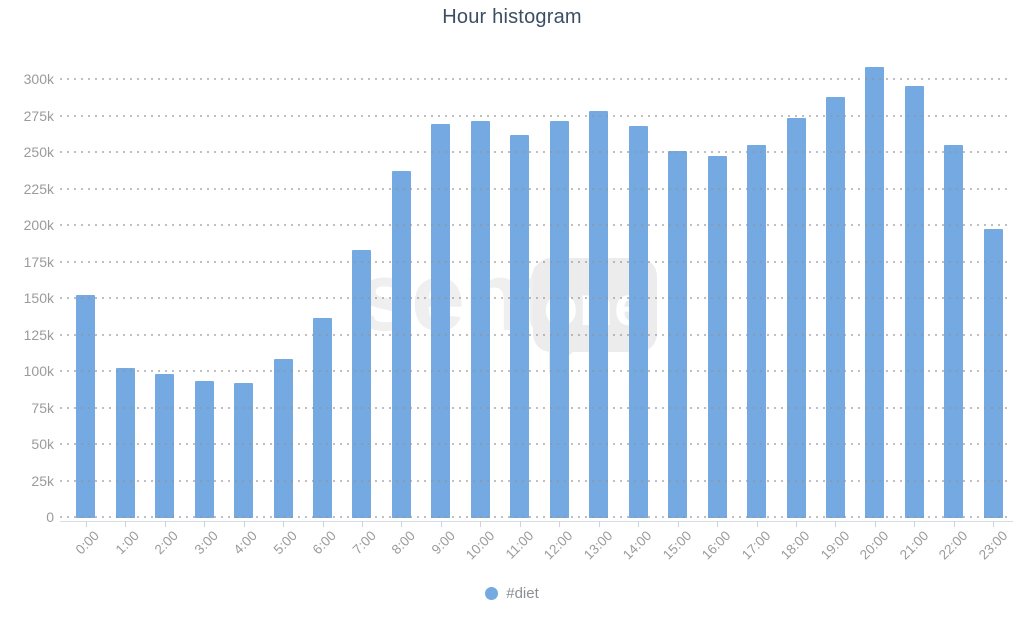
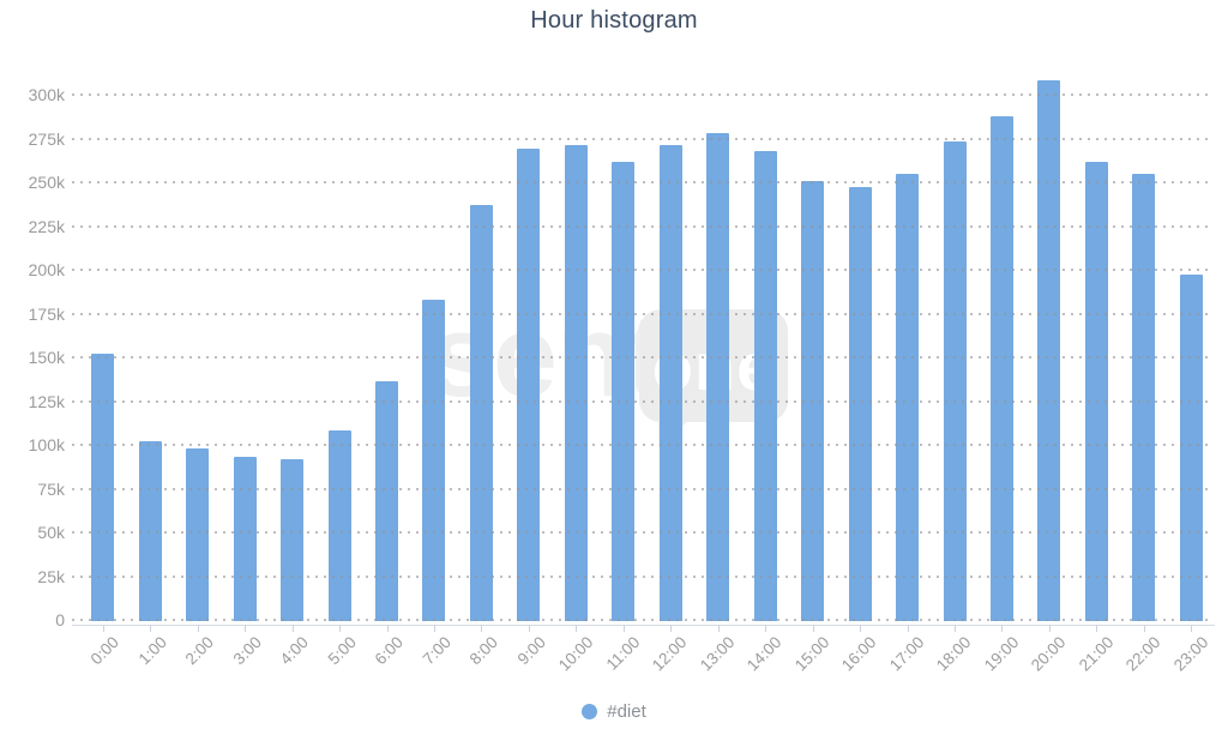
21:00: 295k -> 262k
